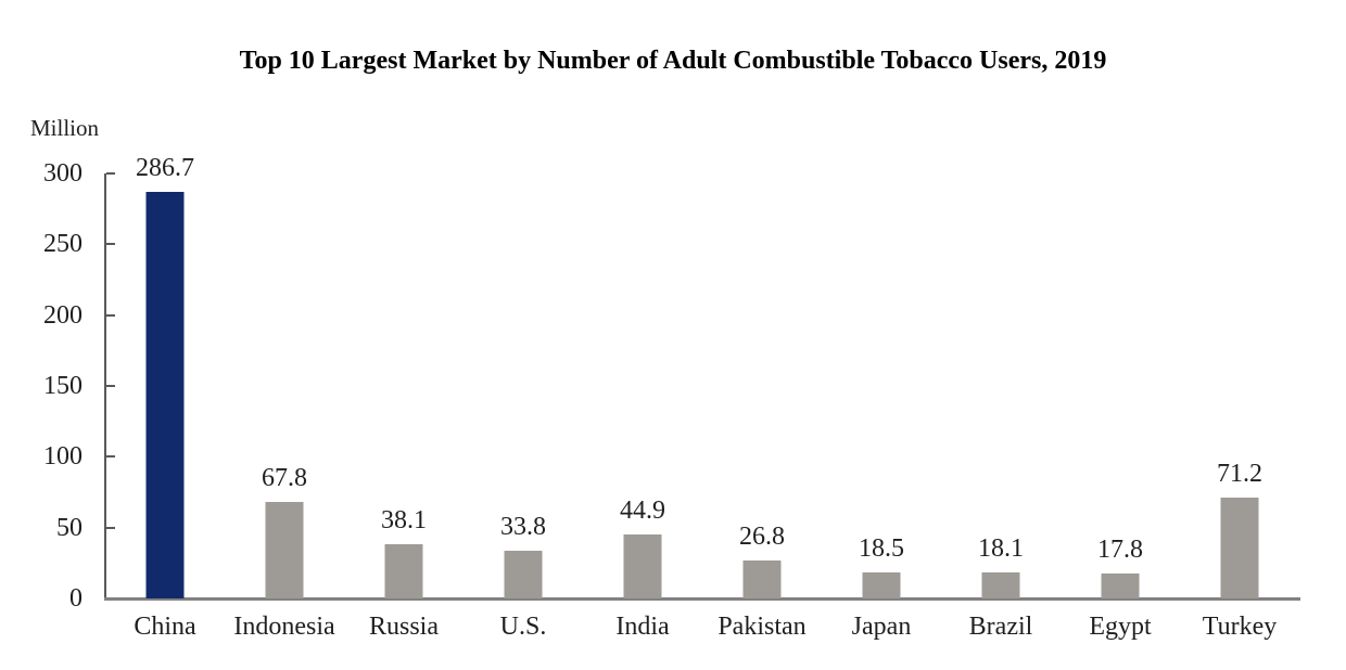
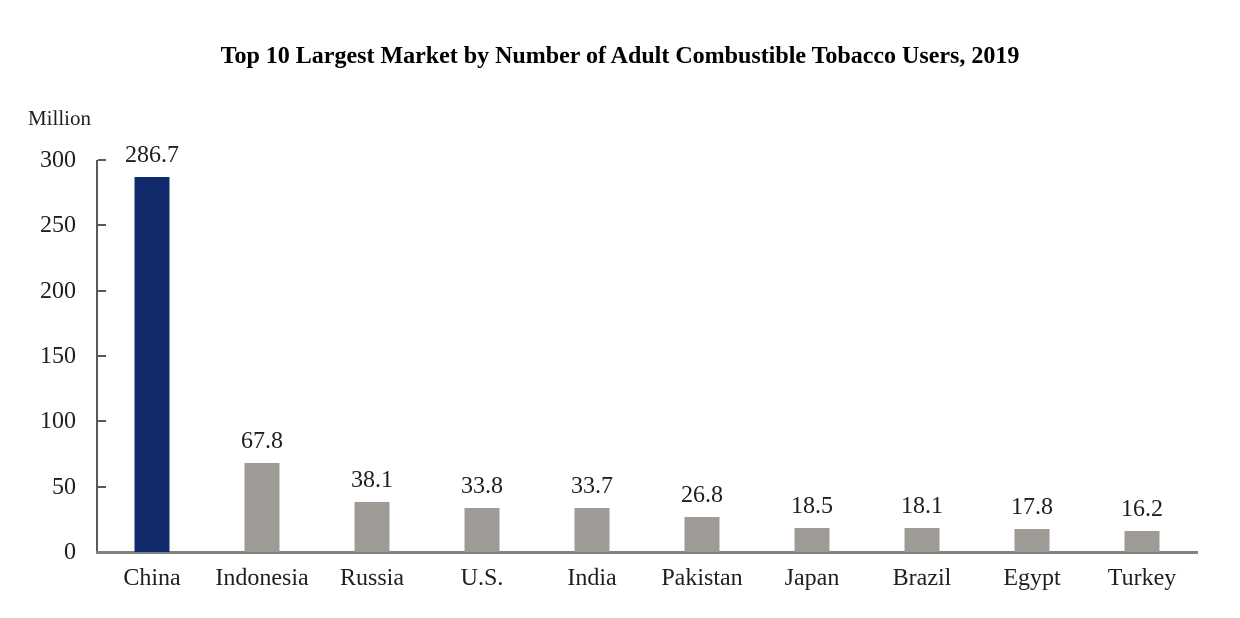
India: 44.9 -> 33.7
Turkey: 71.2 -> 16.2
